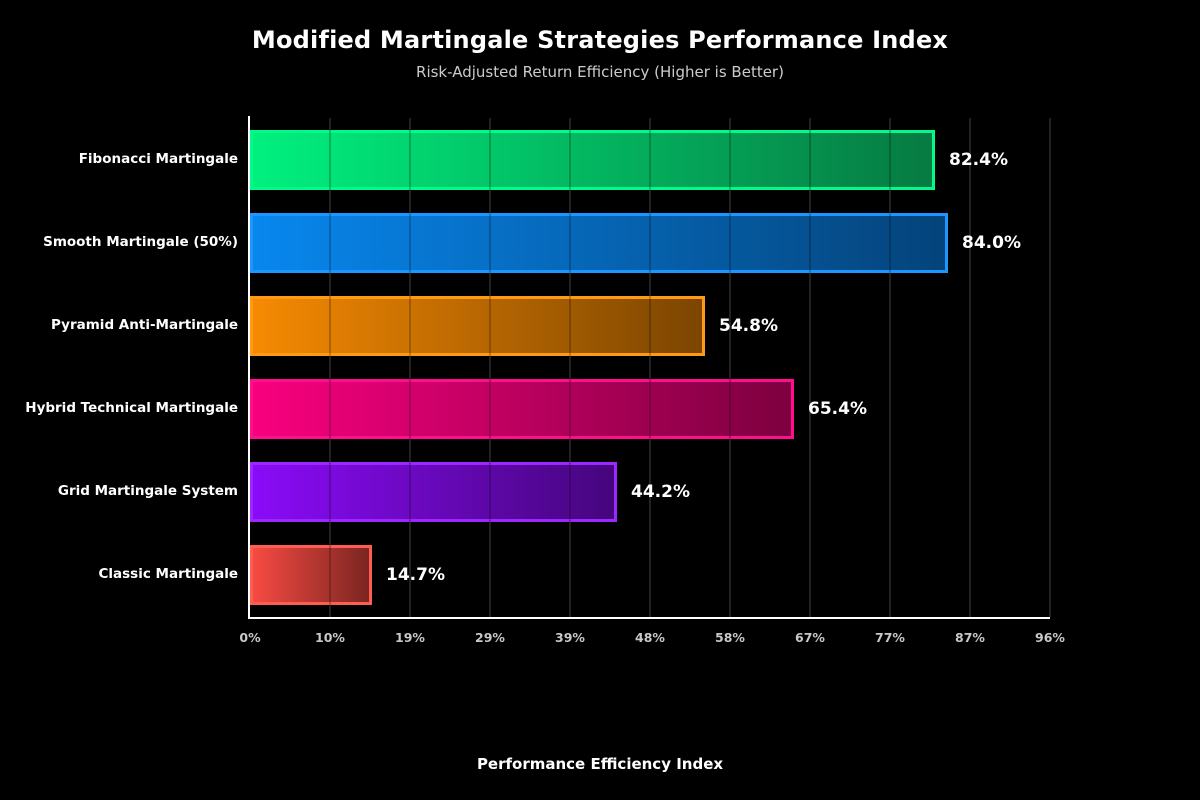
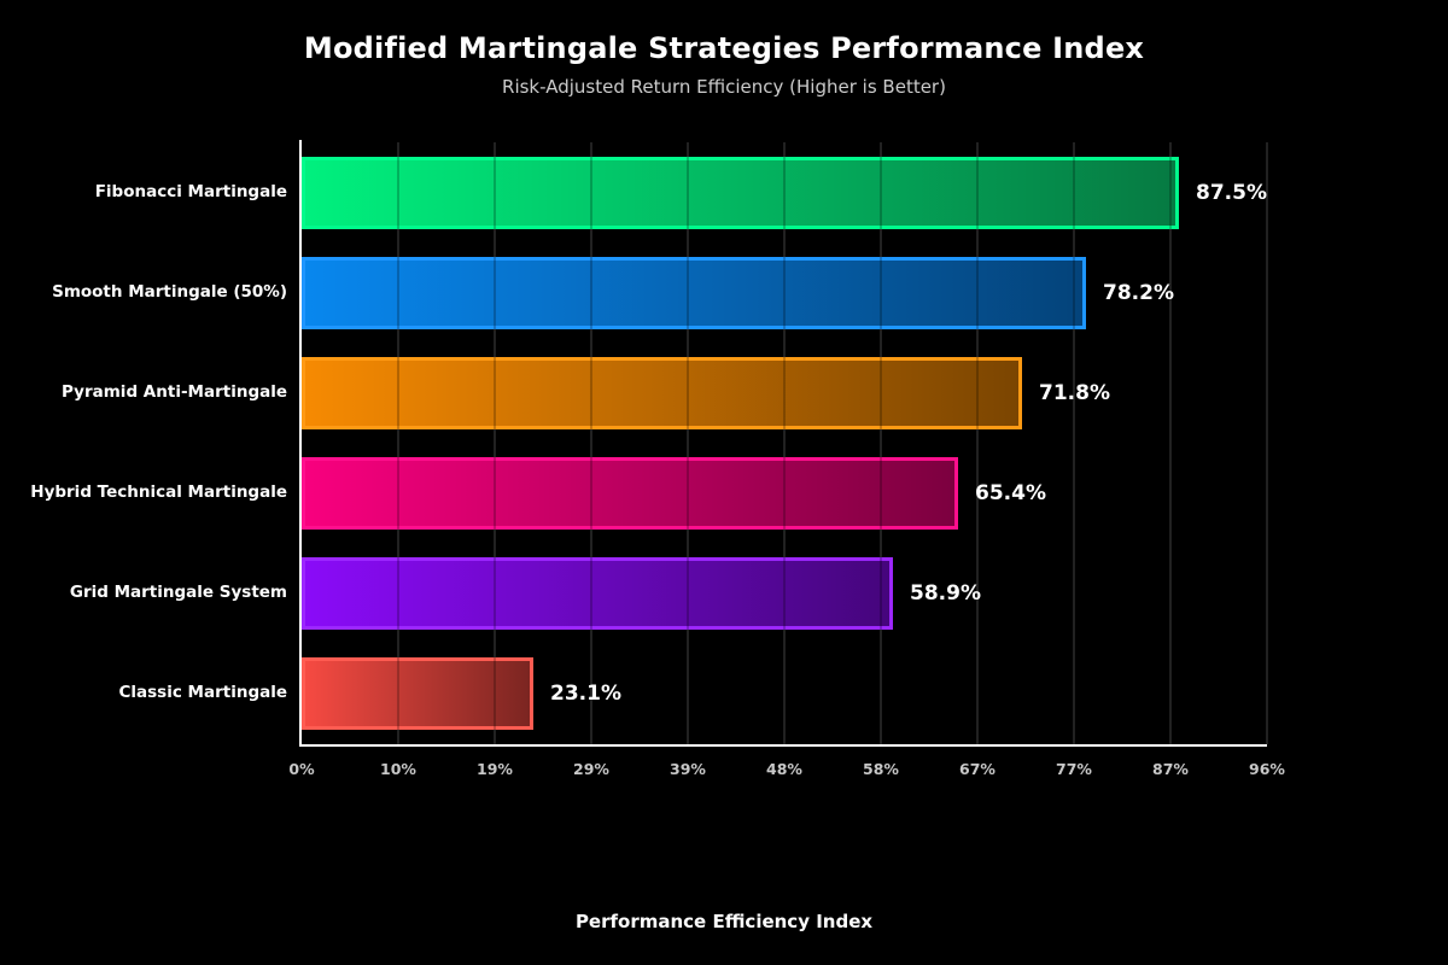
Fibonacci Martingale: 82.4% -> 87.5%
Smooth Martingale (50%): 84.0% -> 78.2%
Pyramid Anti-Martingale: 54.8% -> 71.8%
Grid Martingale System: 44.2% -> 58.9%
Classic Martingale: 14.7% -> 23.1%
